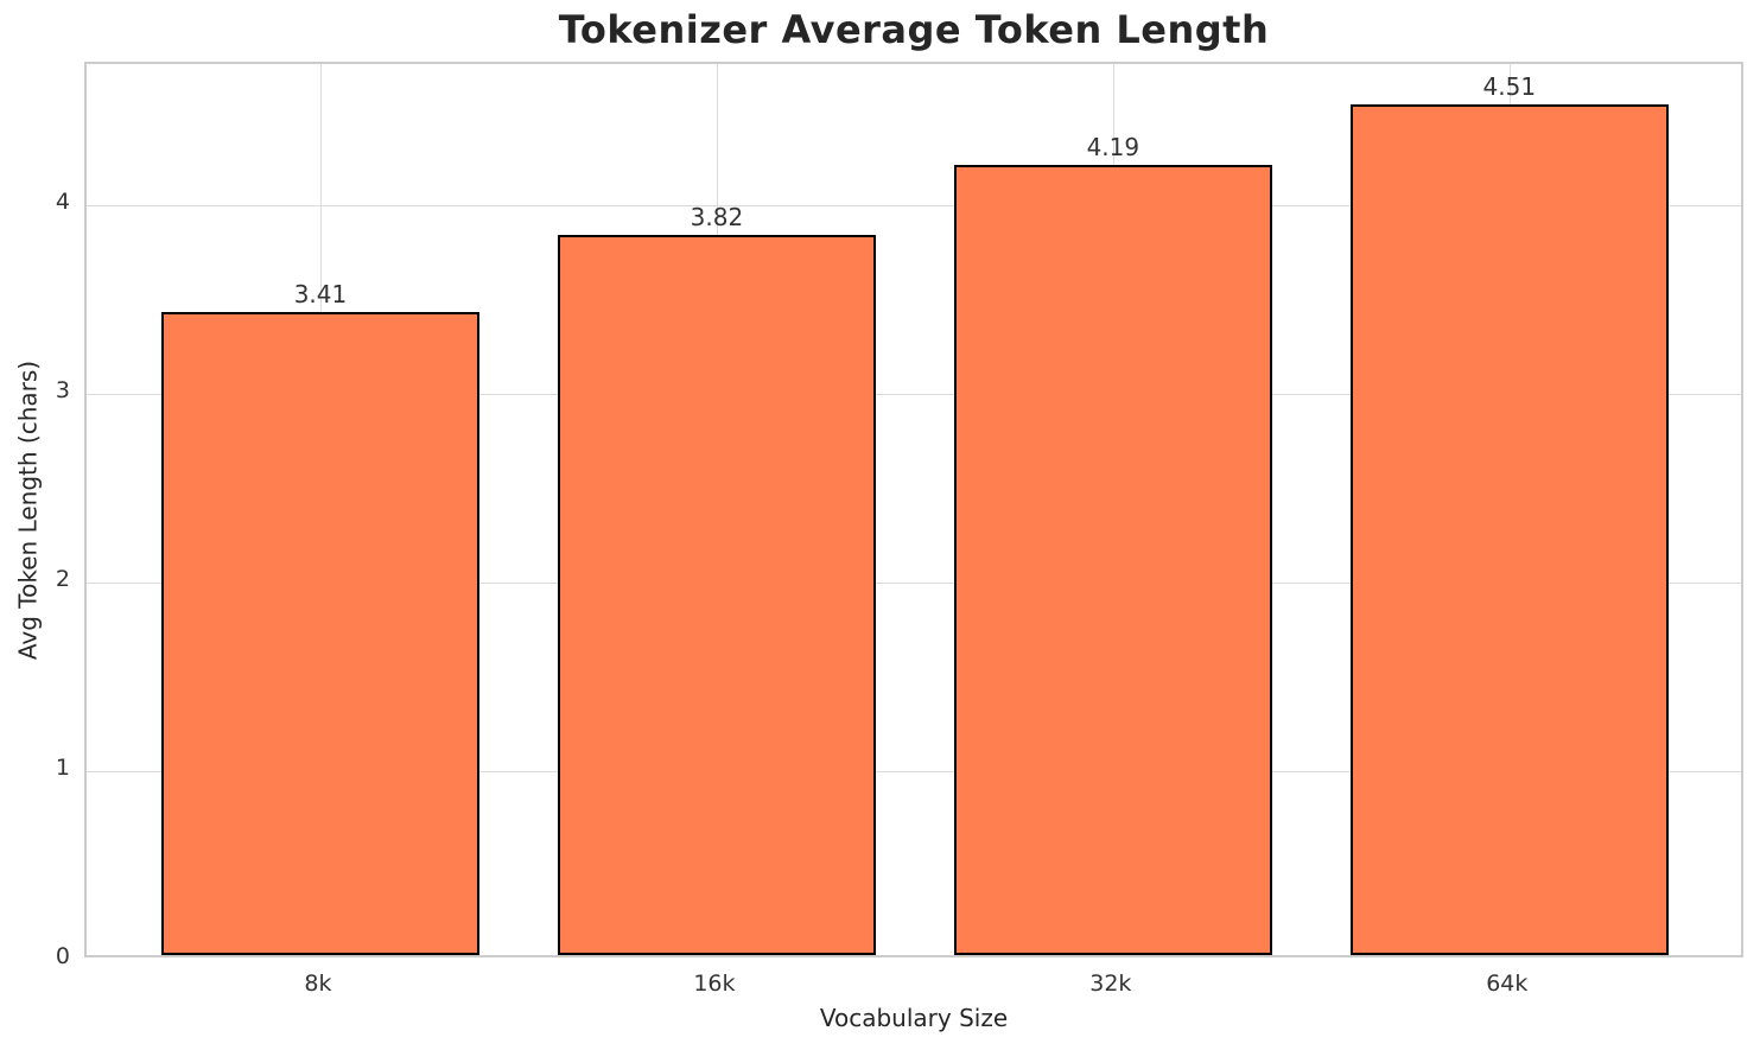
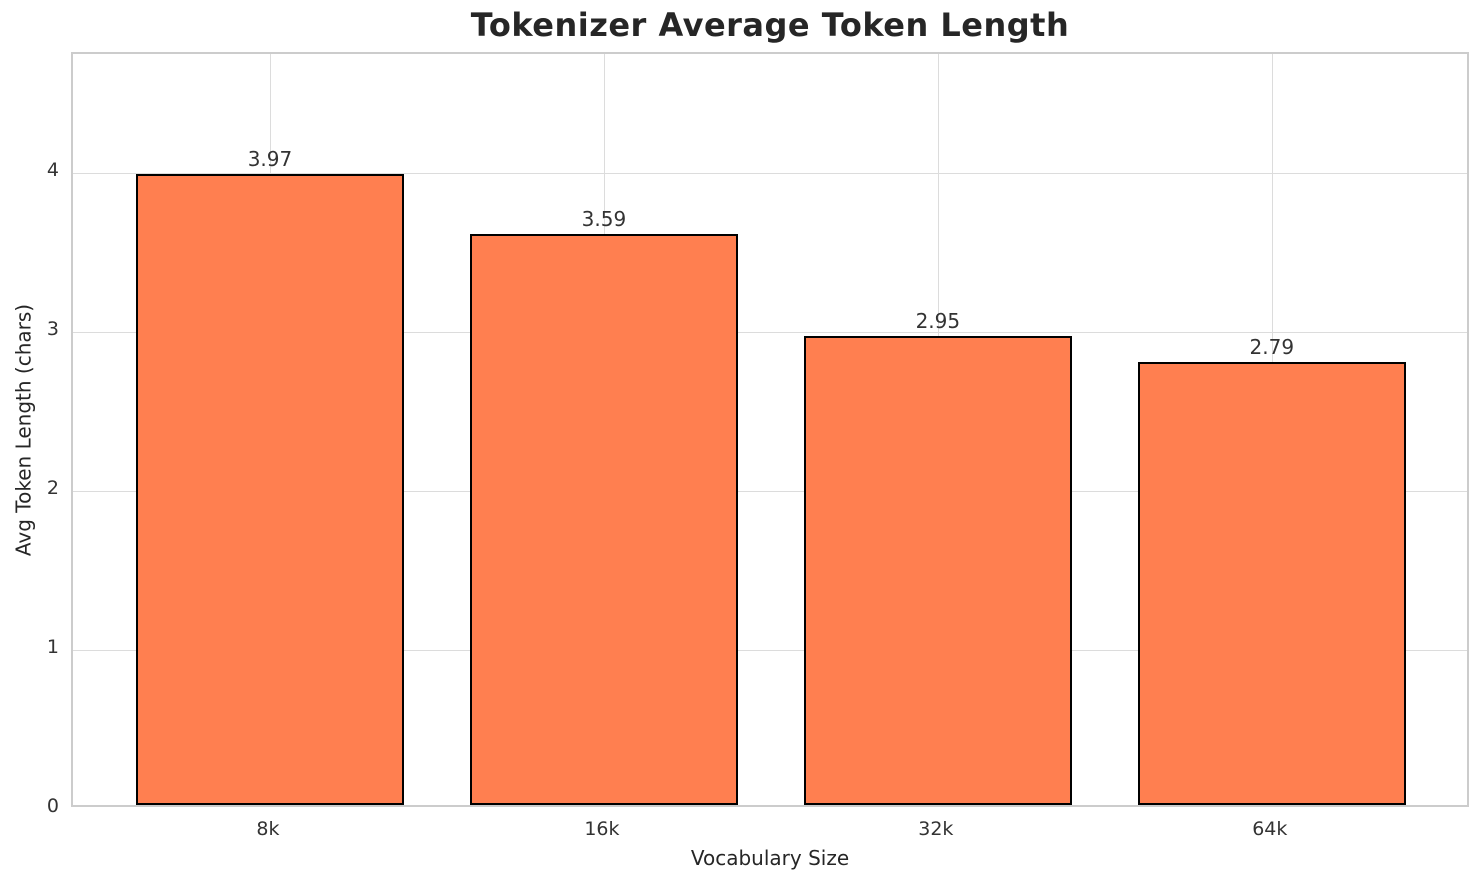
8k: 3.41 -> 3.97
16k: 3.82 -> 3.59
32k: 4.19 -> 2.95
64k: 4.51 -> 2.79
